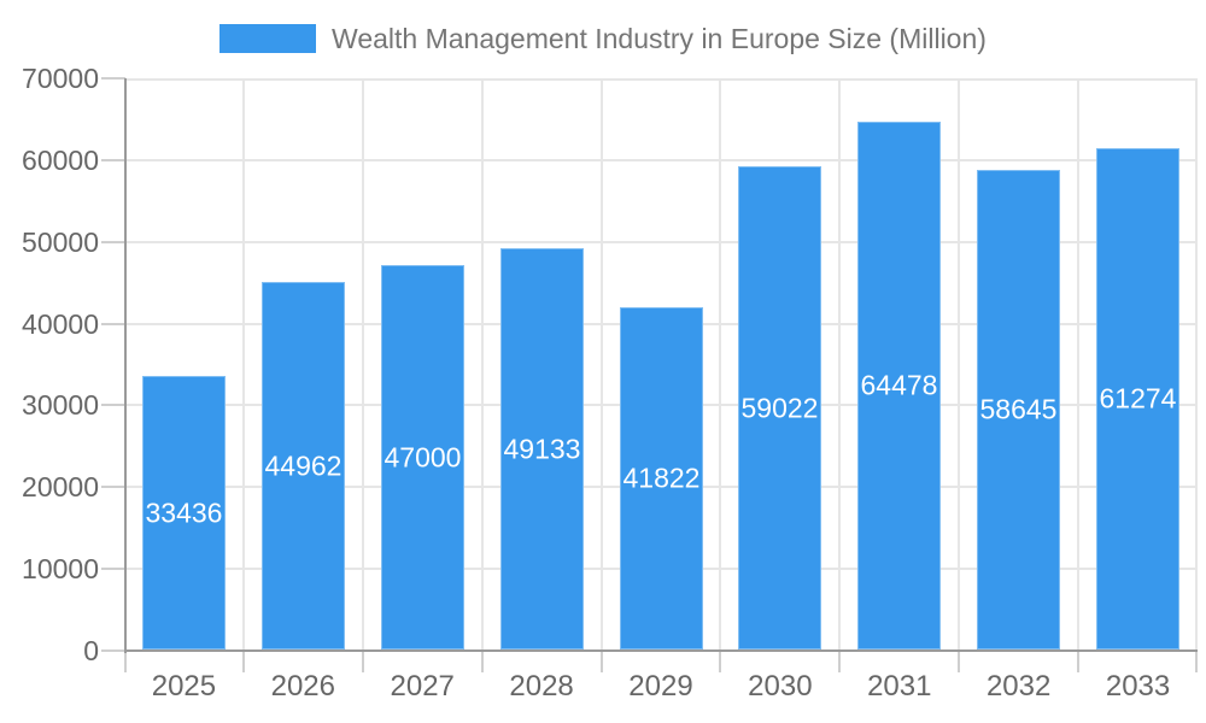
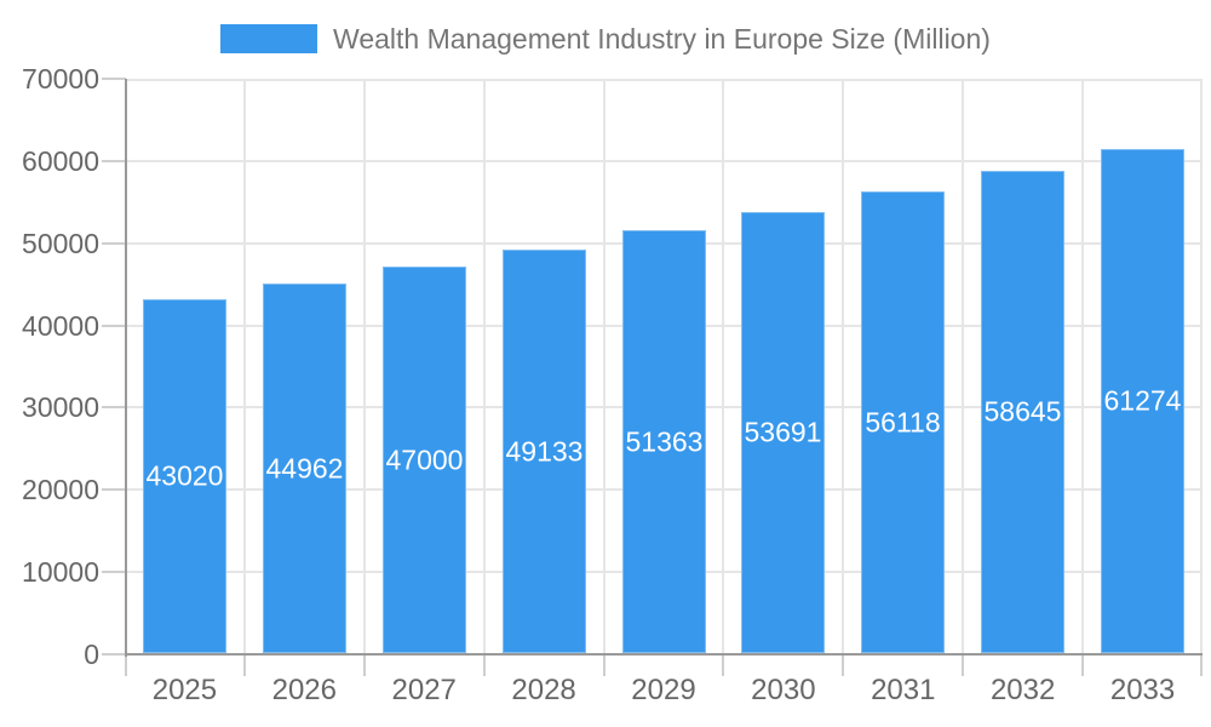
2025: 33436 -> 43020
2029: 41822 -> 51363
2030: 59022 -> 53691
2031: 64478 -> 56118
